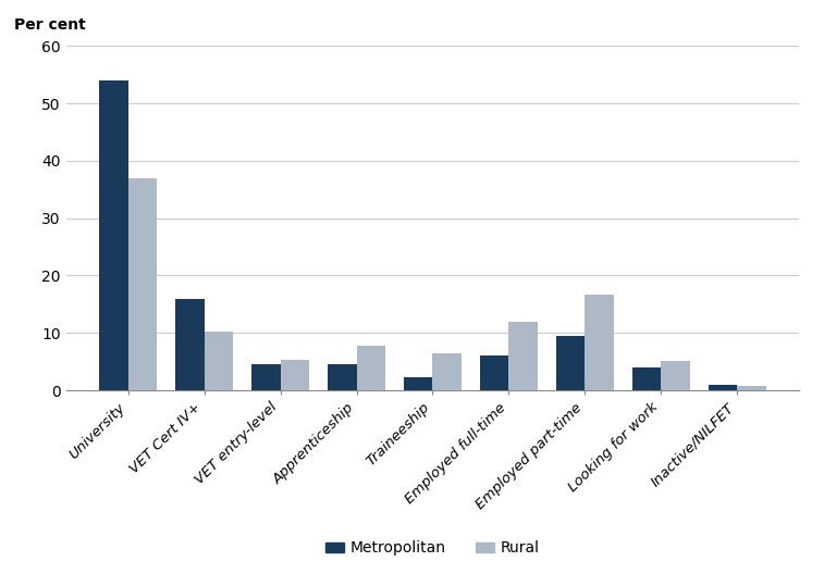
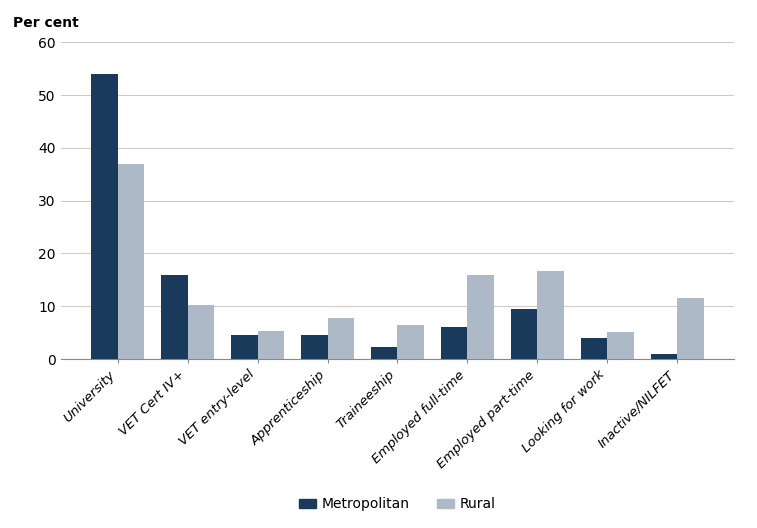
Rural/Employed full-time: 12.0 -> 16.0
Rural/Inactive/NILFET: 0.7 -> 11.6
